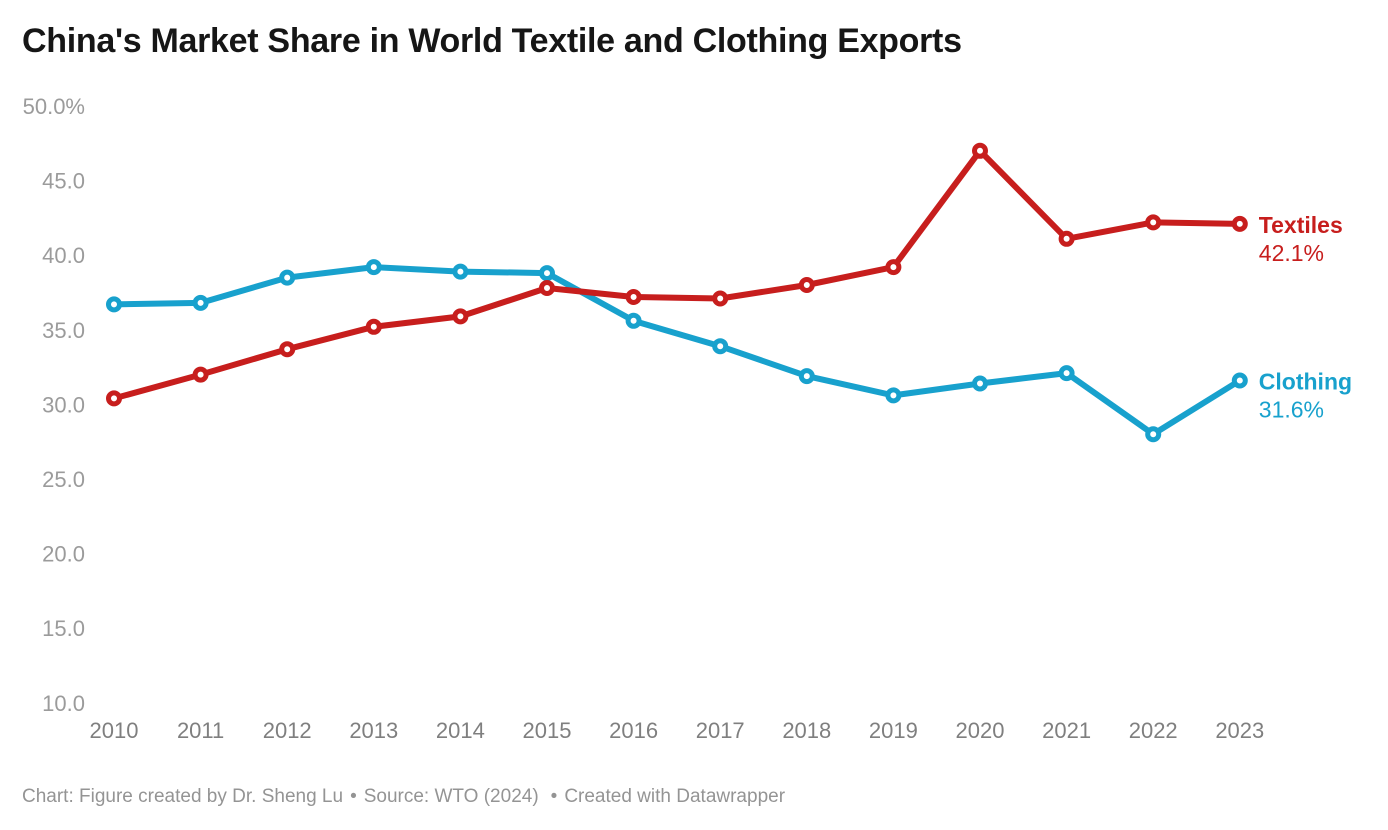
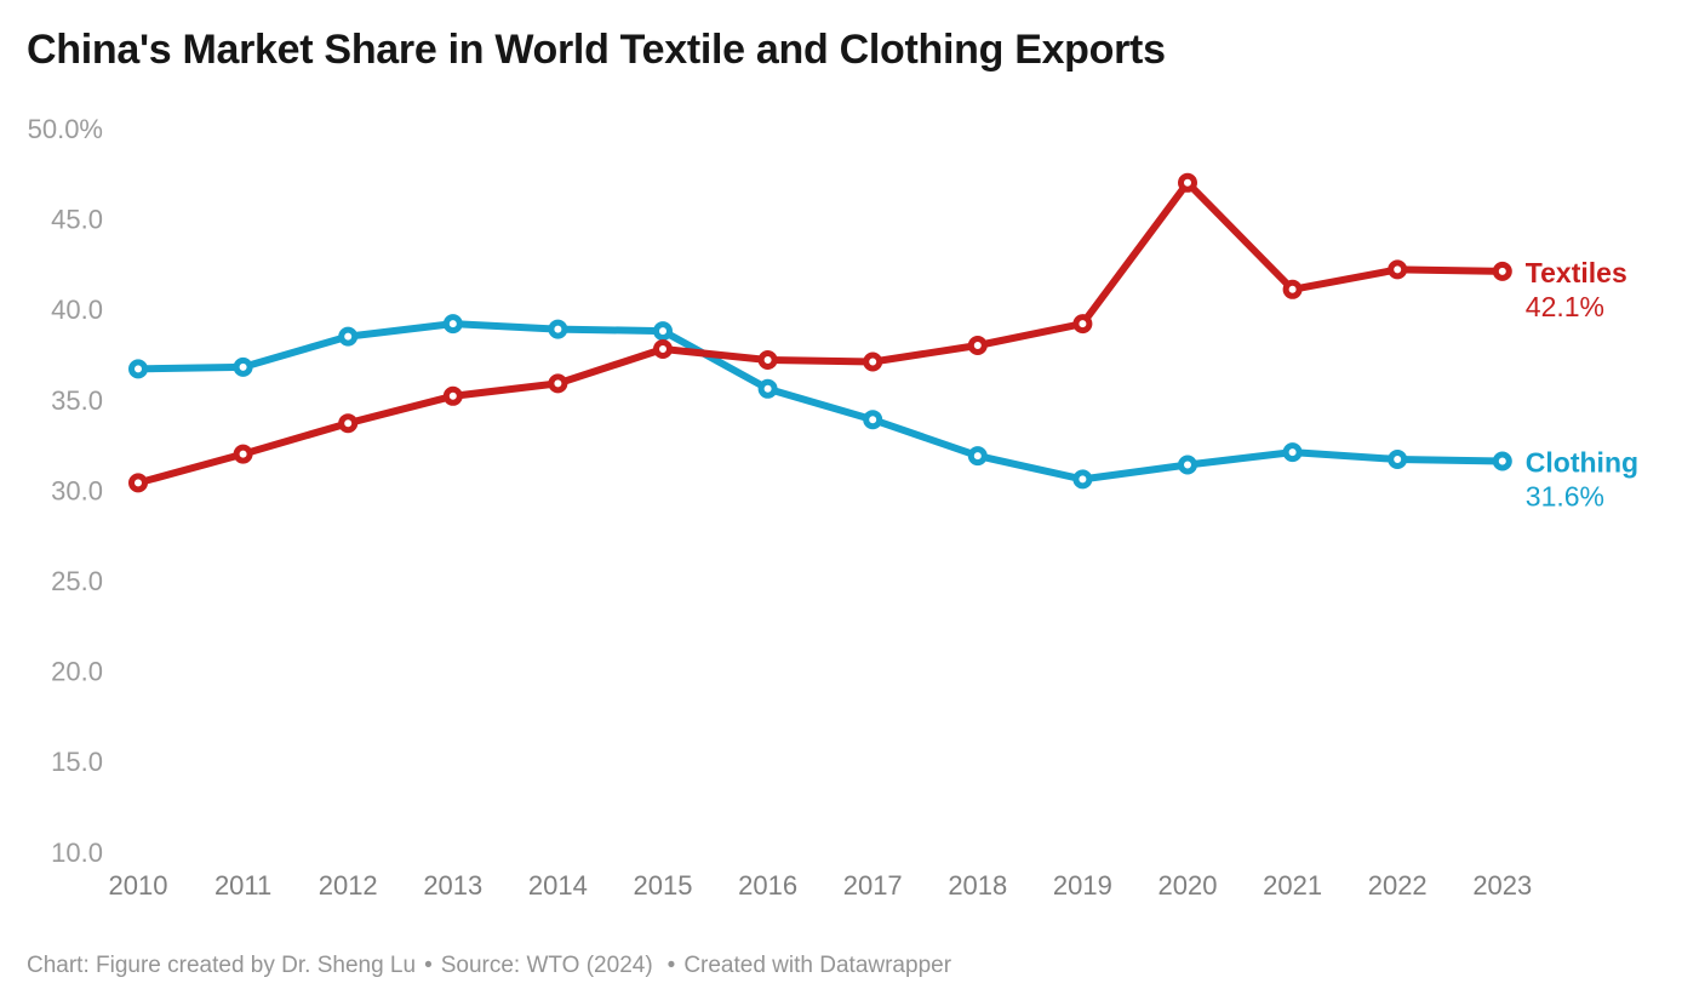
Clothing/2022: 28.0% -> 31.7%
